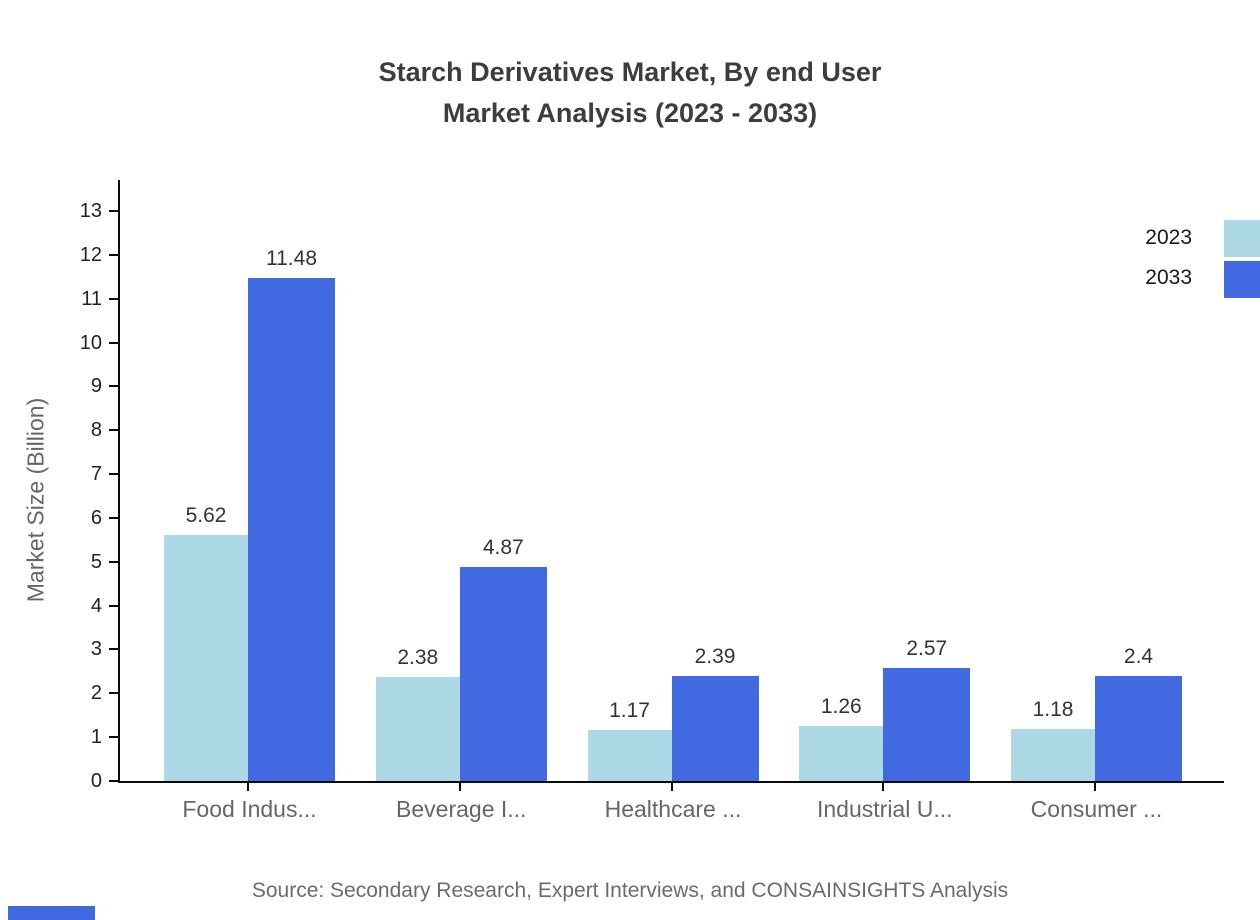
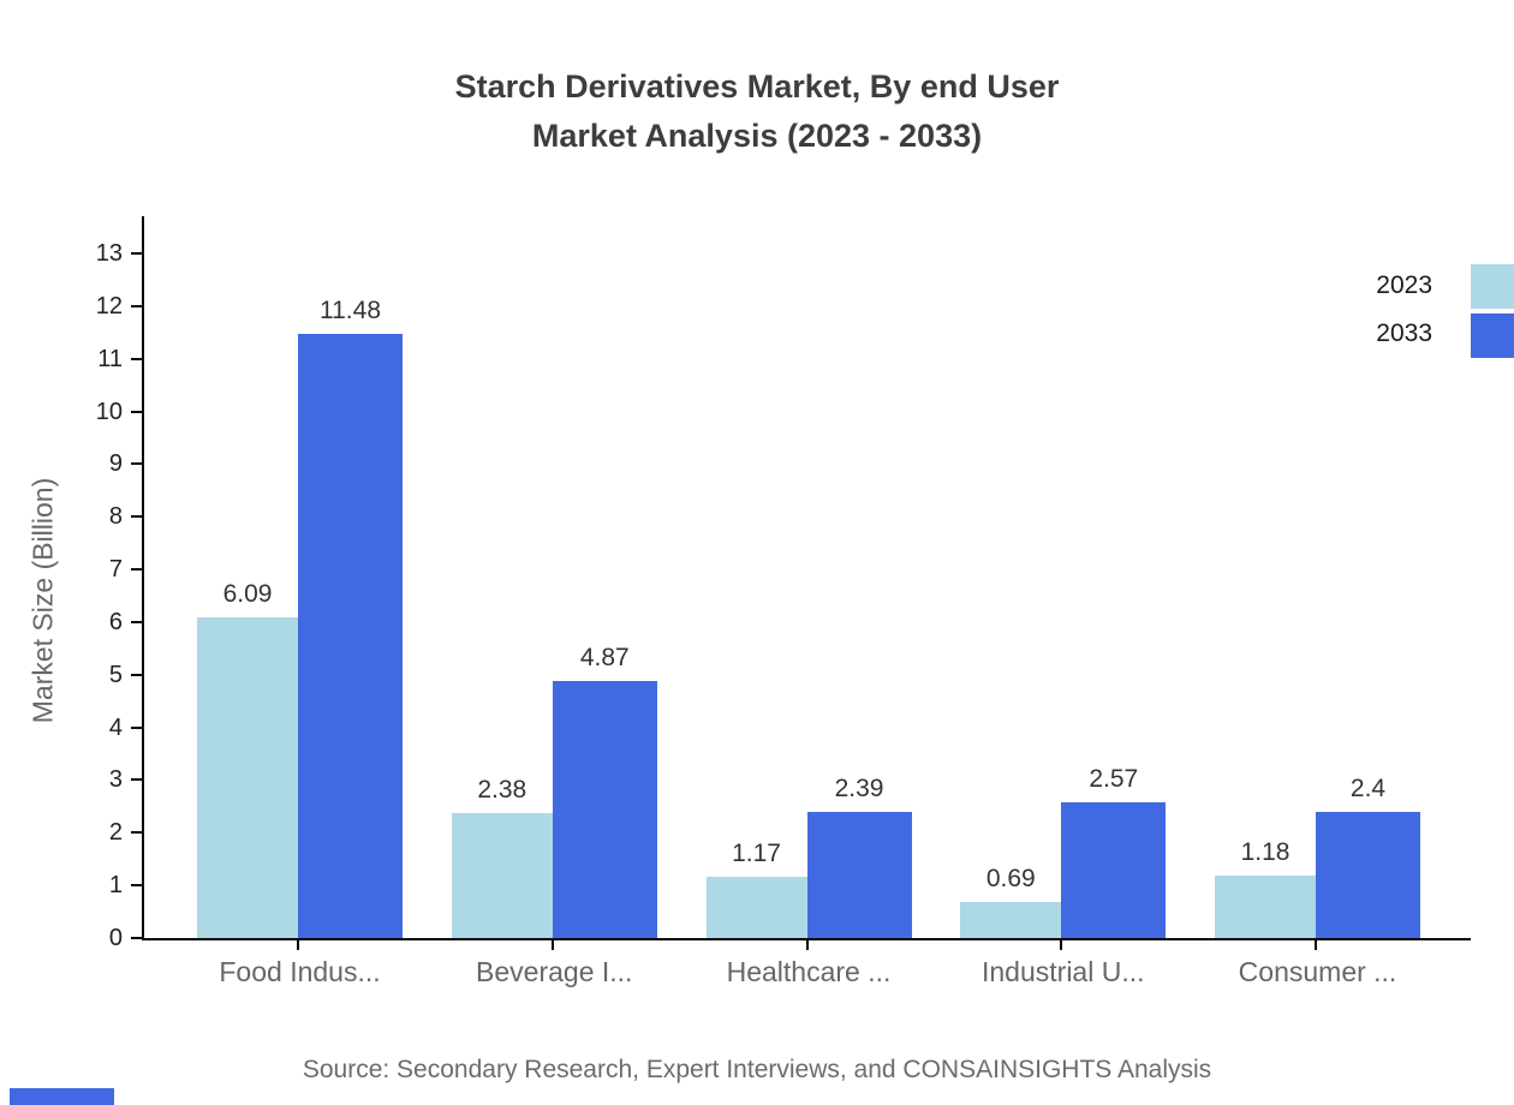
2023/Food Indus...: 5.62 -> 6.09
2023/Industrial U...: 1.26 -> 0.69
